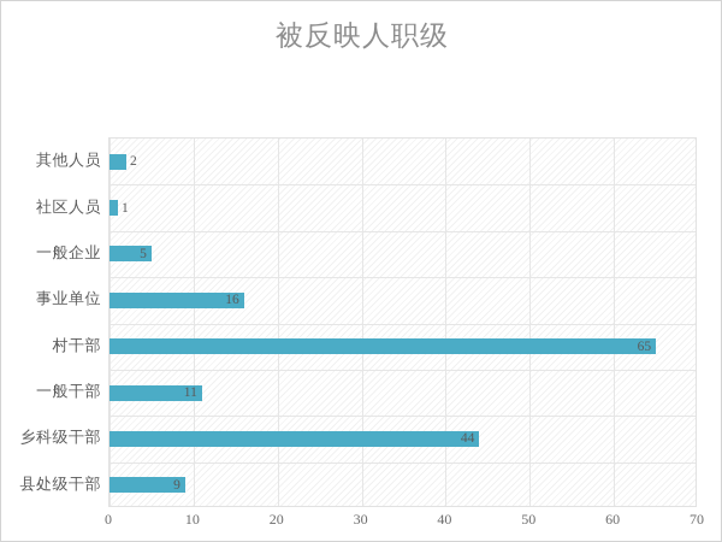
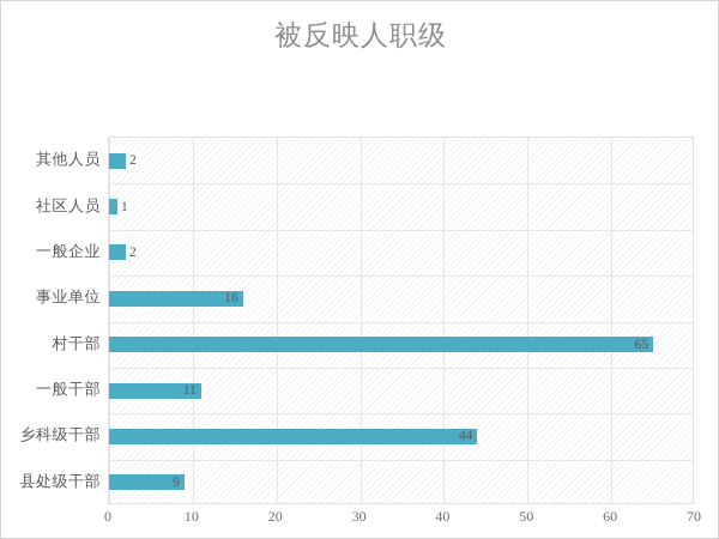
一般企业: 5 -> 2
